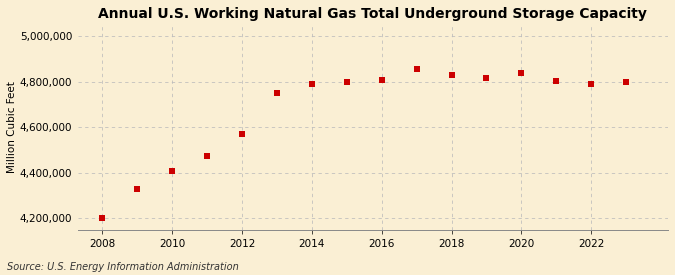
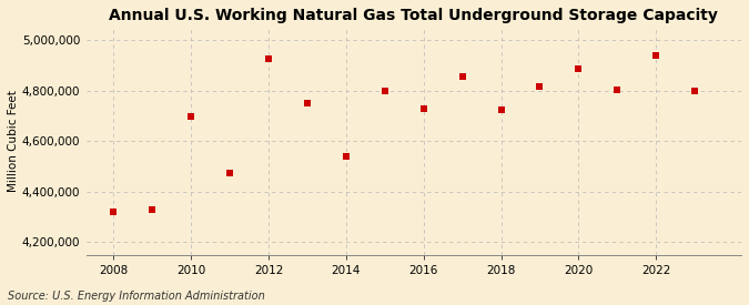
2008: 4,200,000 -> 4,320,000
2010: 4,410,000 -> 4,700,000
2012: 4,570,000 -> 4,925,000
2014: 4,790,000 -> 4,540,000
2016: 4,810,000 -> 4,730,000
2018: 4,830,000 -> 4,725,000
2020: 4,840,000 -> 4,885,000
2022: 4,790,000 -> 4,940,000
